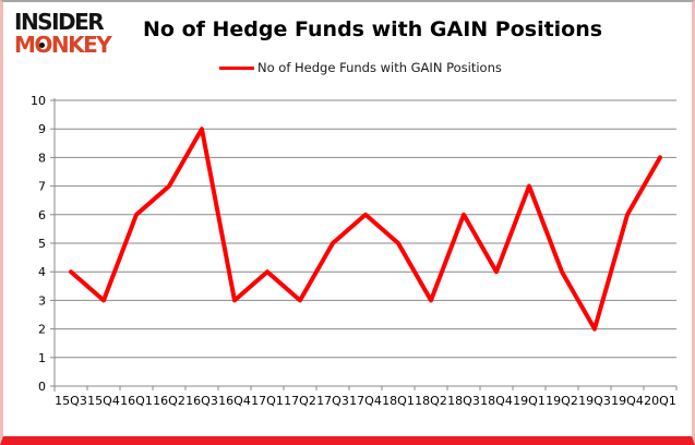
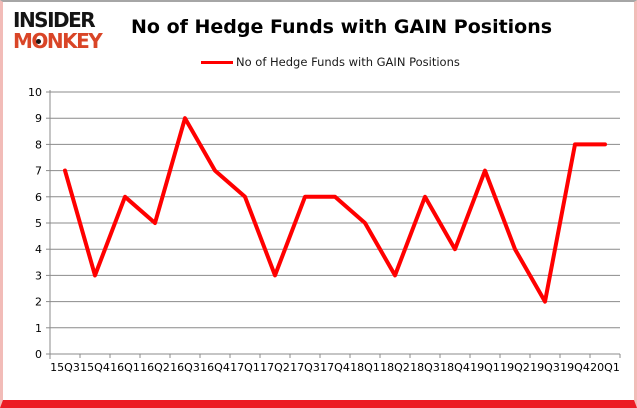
15Q3: 4 -> 7
16Q2: 7 -> 5
16Q4: 3 -> 7
17Q1: 4 -> 6
17Q3: 5 -> 6
19Q4: 6 -> 8
